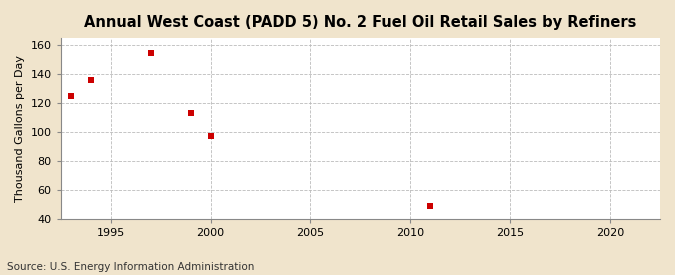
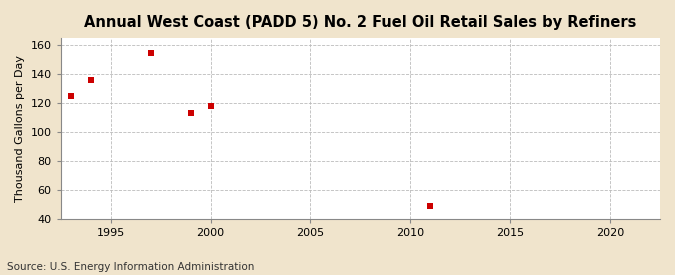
2000: 97 -> 118
